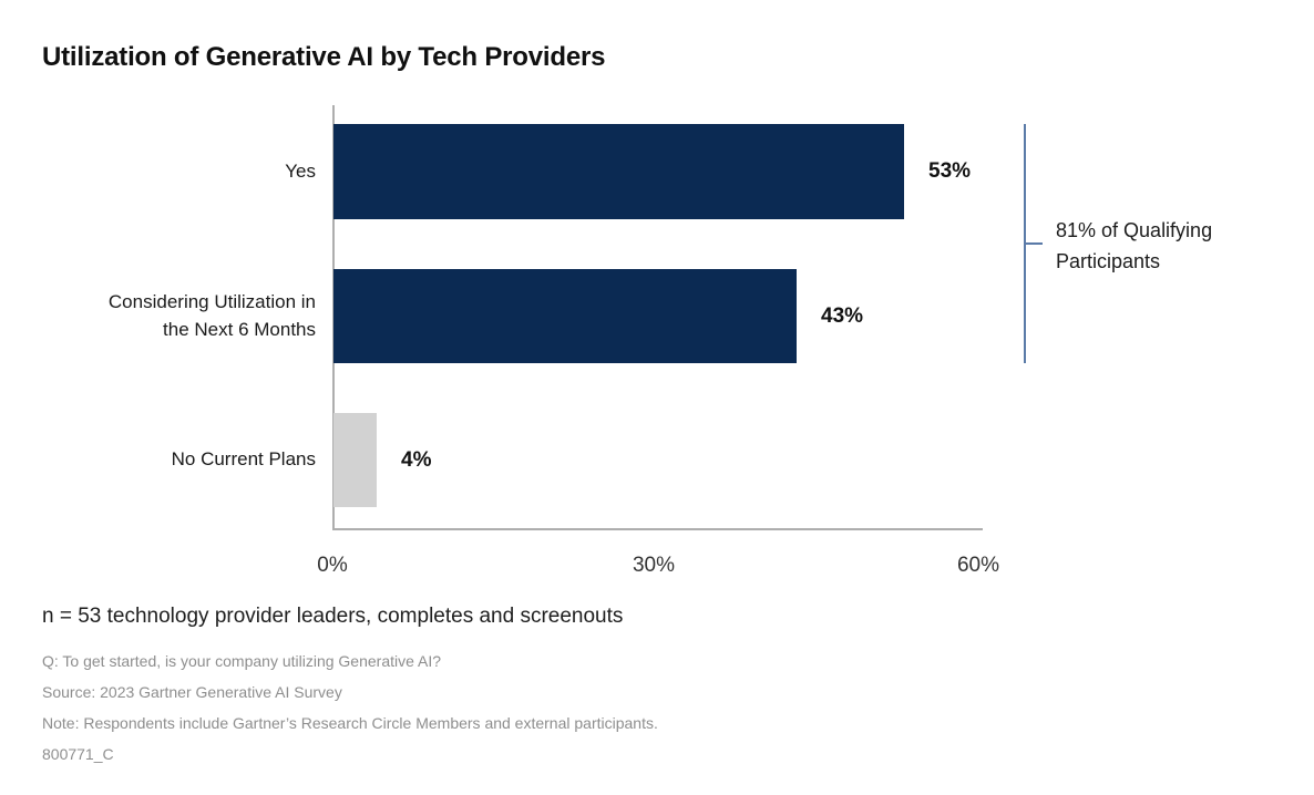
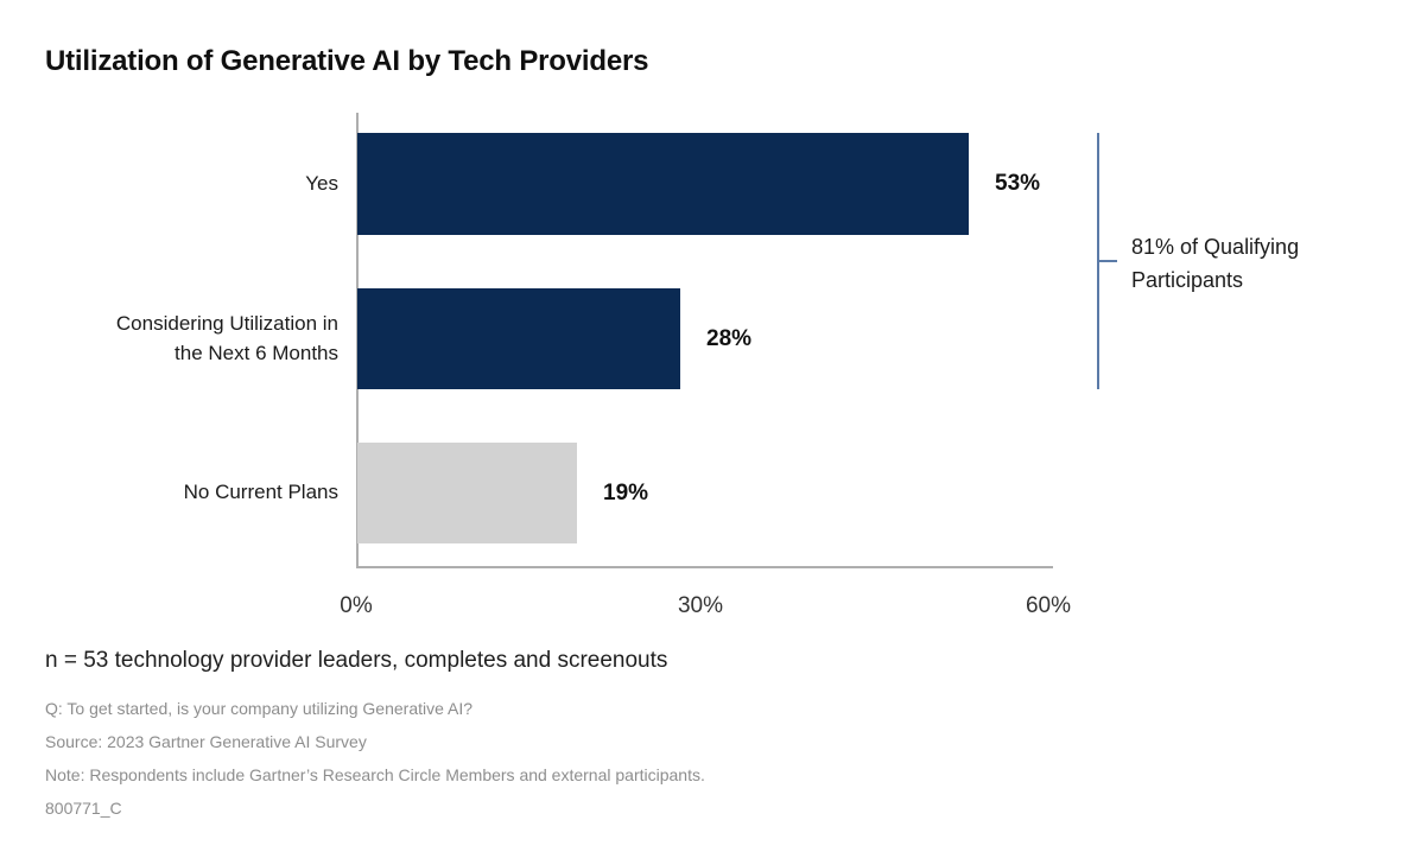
Considering Utilization in the Next 6 Months: 43% -> 28%
No Current Plans: 4% -> 19%
